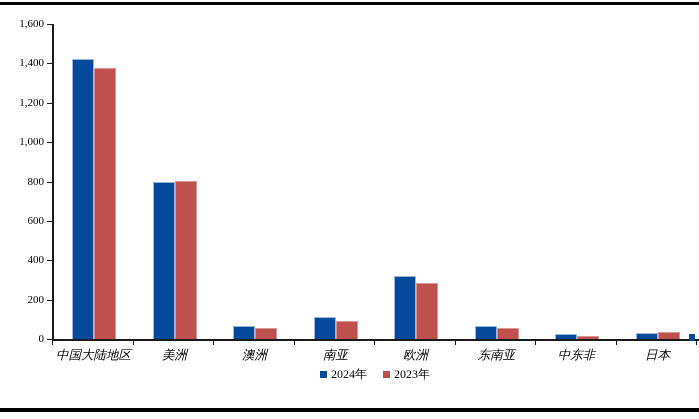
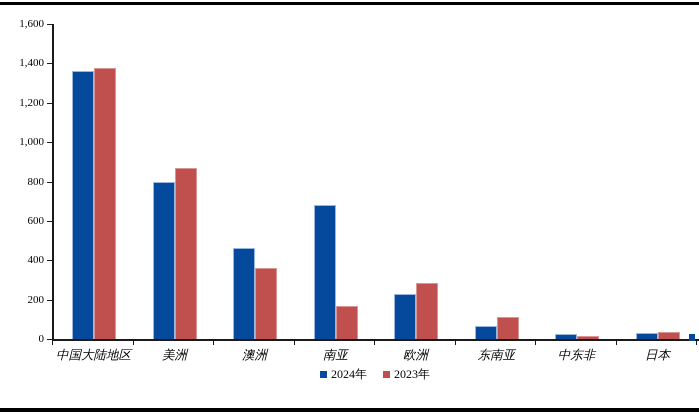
2024年/中国大陆地区: 1420 -> 1360
2023年/美洲: 800 -> 870
2024年/澳洲: 60 -> 460
2023年/澳洲: 60 -> 360
2024年/南亚: 110 -> 680
2023年/南亚: 90 -> 170
2024年/欧洲: 320 -> 230
2023年/东南亚: 60 -> 110
